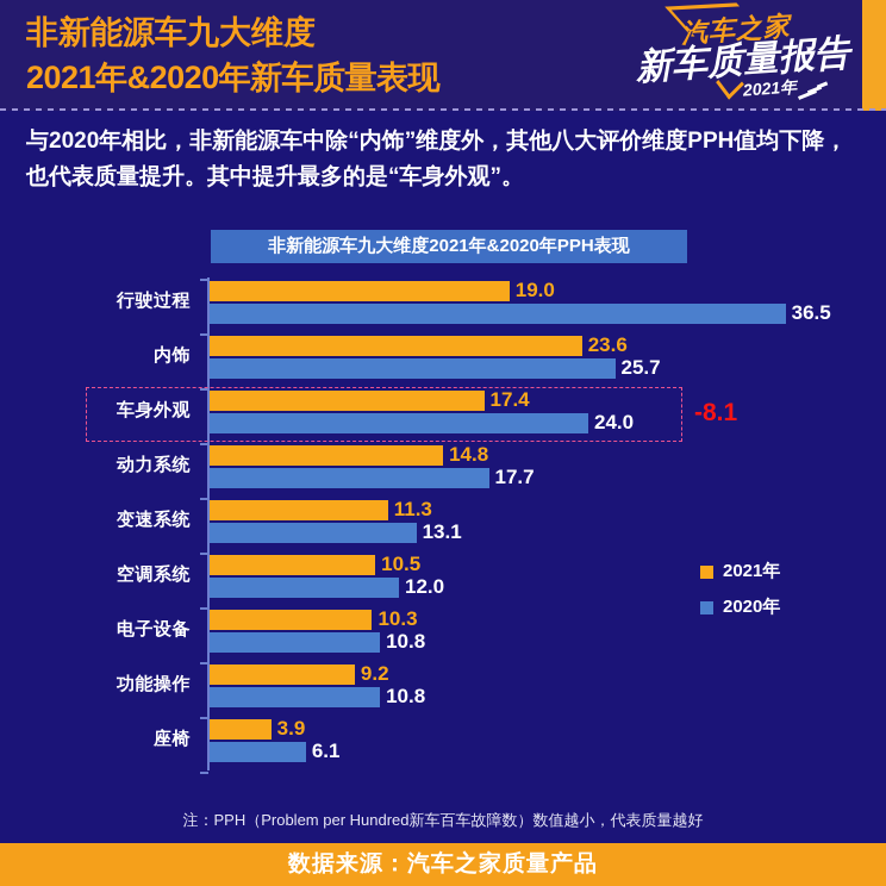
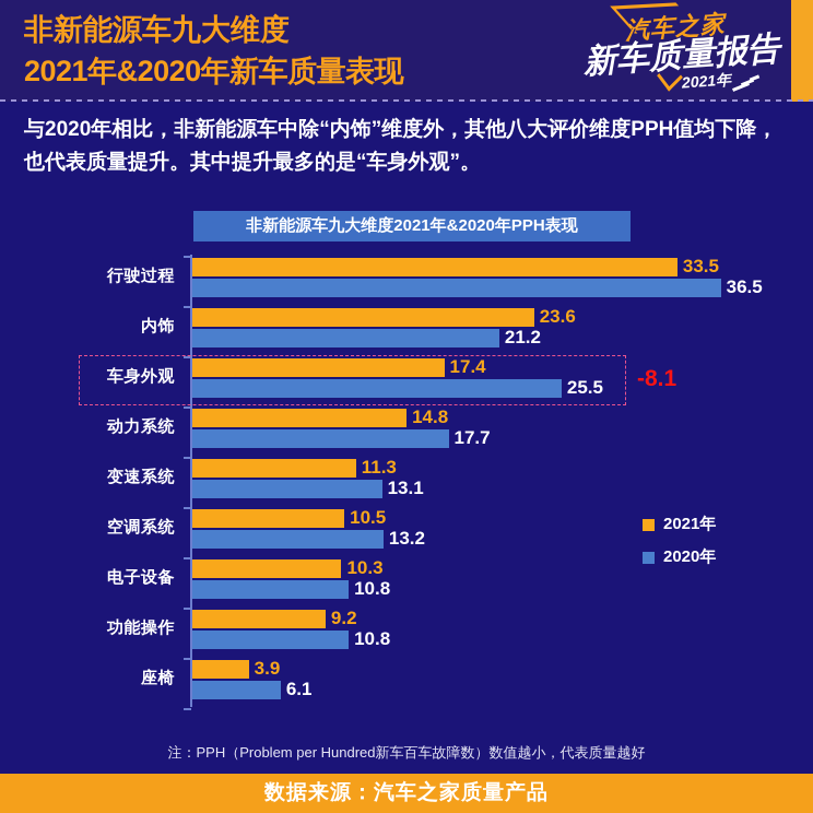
2021年/行驶过程: 19.0 -> 33.5
2020年/内饰: 25.7 -> 21.2
2020年/车身外观: 24.0 -> 25.5
2020年/空调系统: 12.0 -> 13.2
